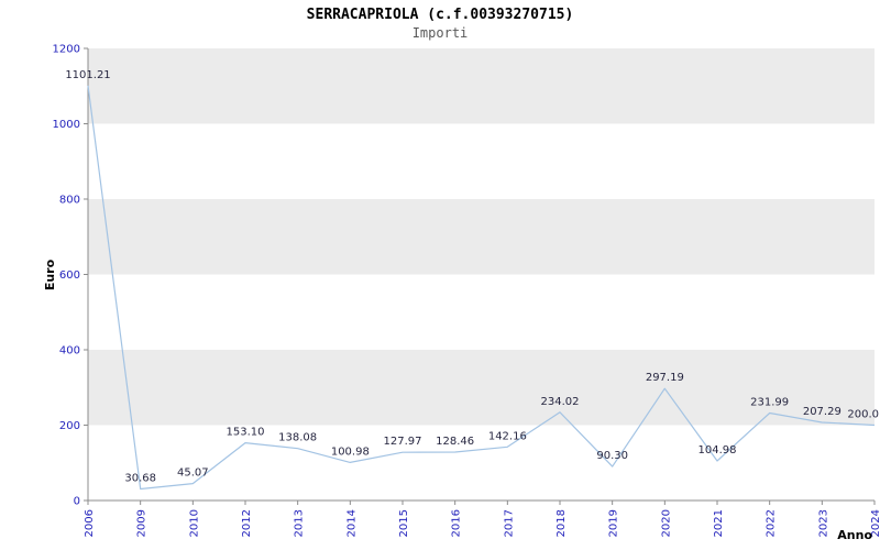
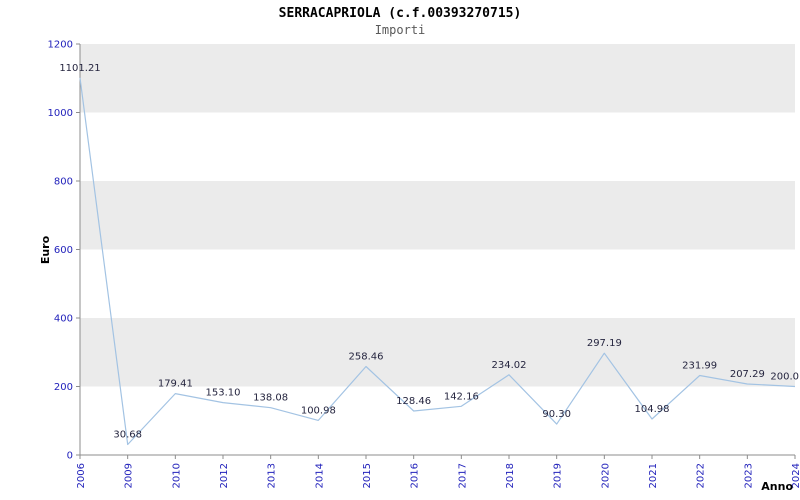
2010: 45.07 -> 179.41
2015: 127.97 -> 258.46
